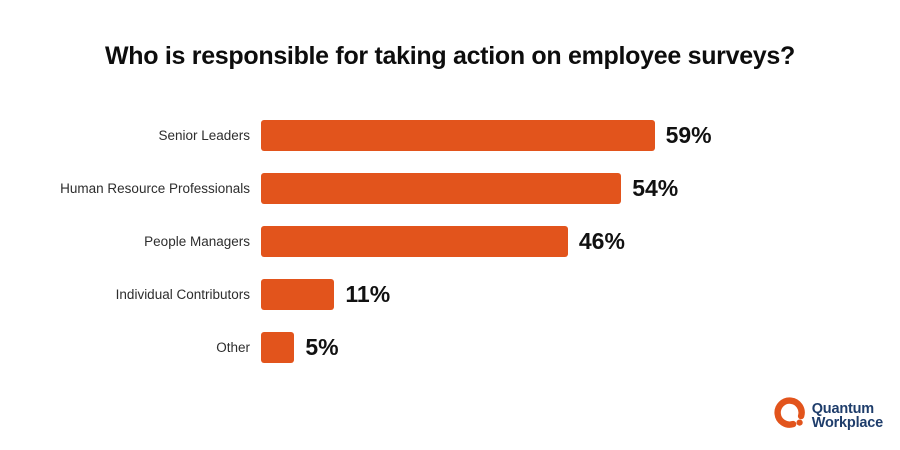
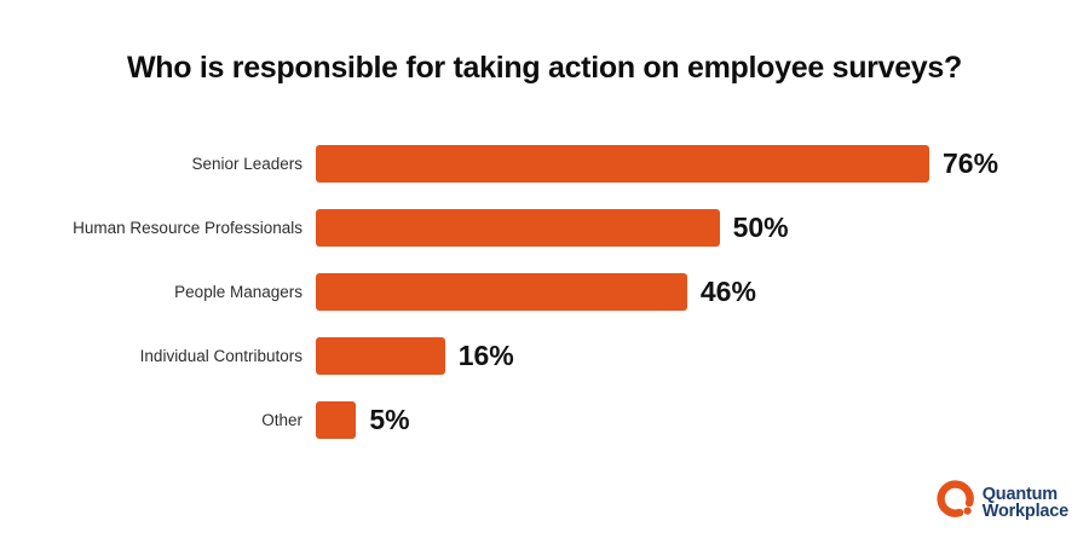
Senior Leaders: 59% -> 76%
Human Resource Professionals: 54% -> 50%
Individual Contributors: 11% -> 16%
